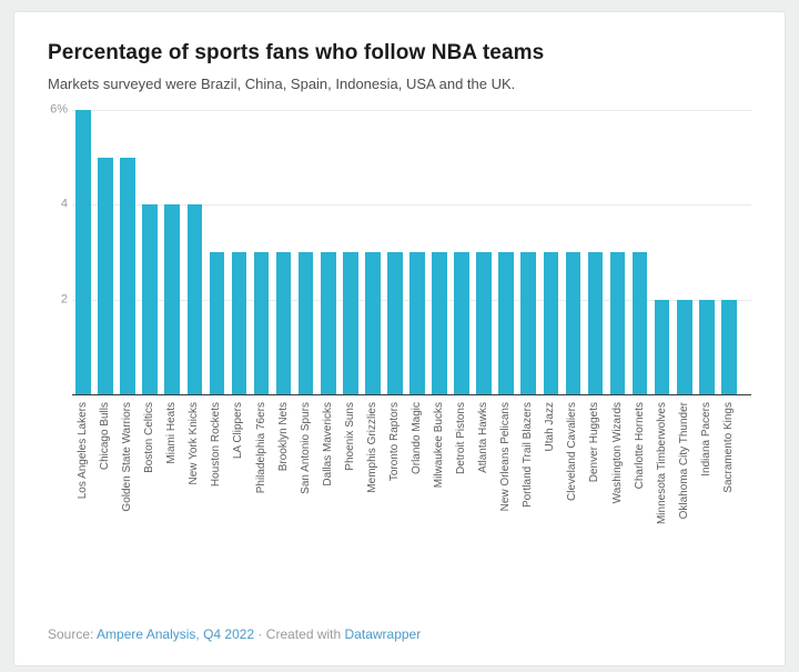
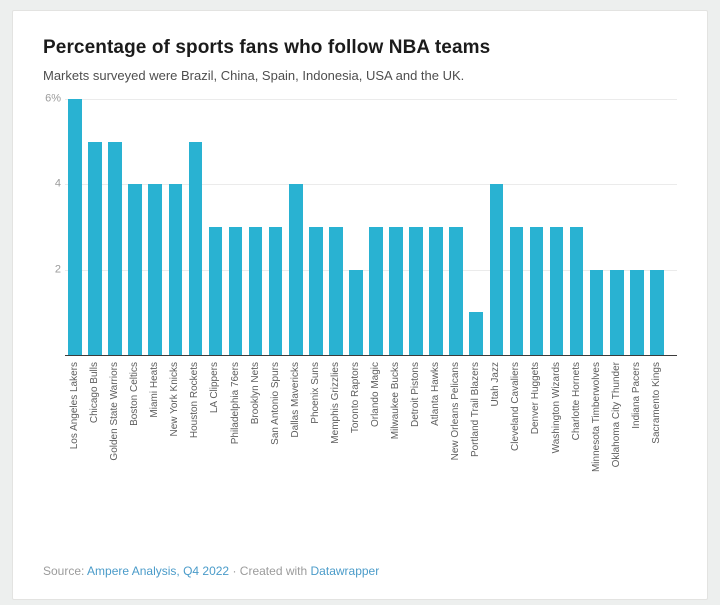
Houston Rockets: 3% -> 5%
Dallas Mavericks: 3% -> 4%
Toronto Raptors: 3% -> 2%
Portland Trail Blazers: 3% -> 1%
Utah Jazz: 3% -> 4%
